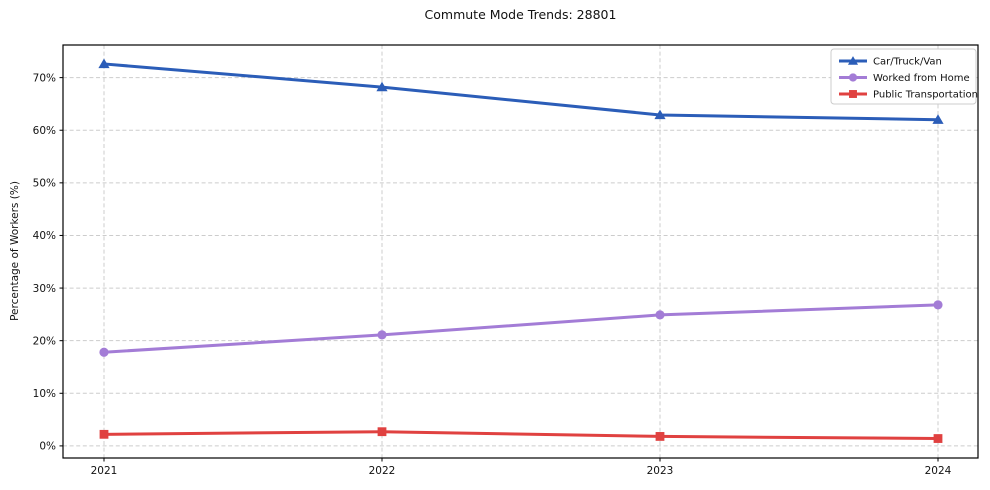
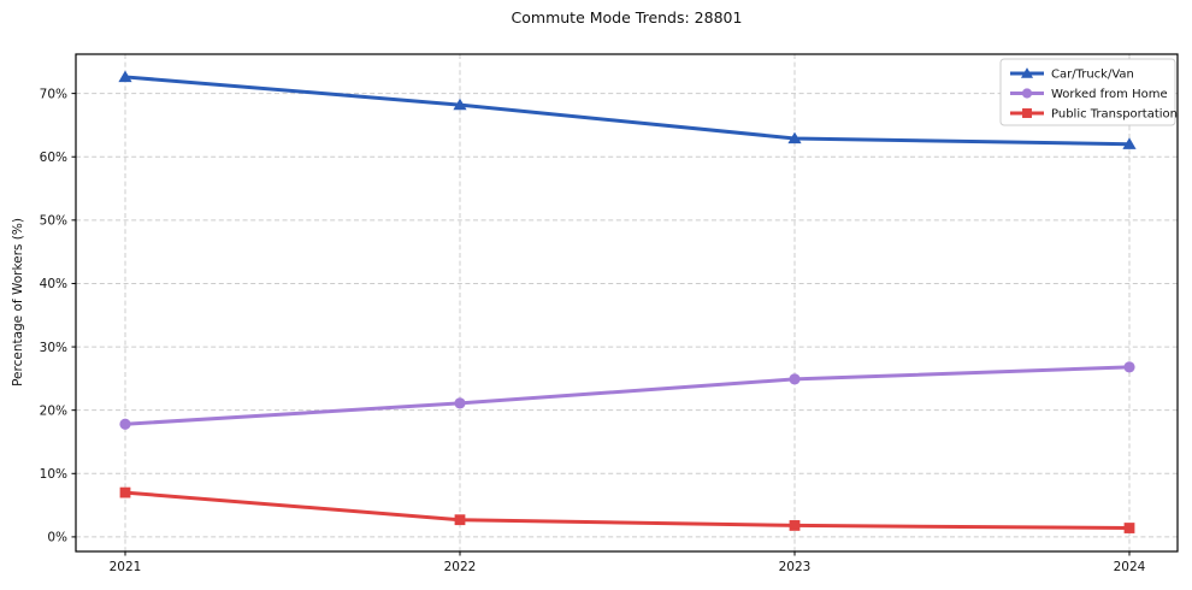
Public Transportation/2021: 2% -> 7%
